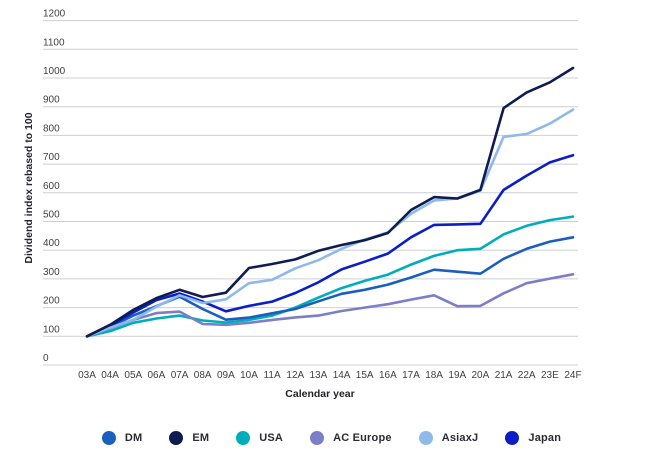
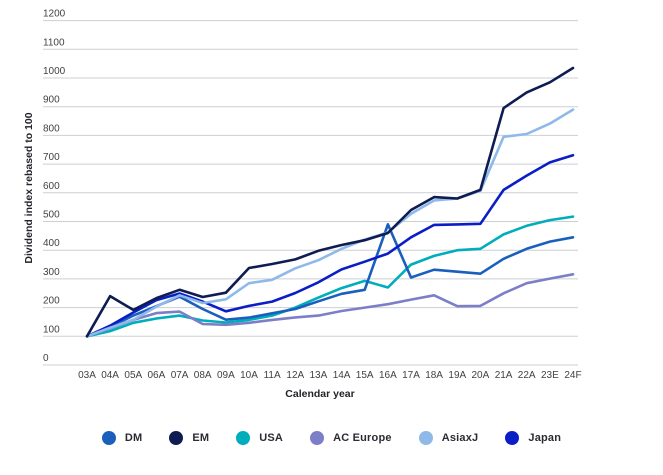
EM/04A: 140 -> 240
DM/16A: 280 -> 490
USA/16A: 320 -> 270
